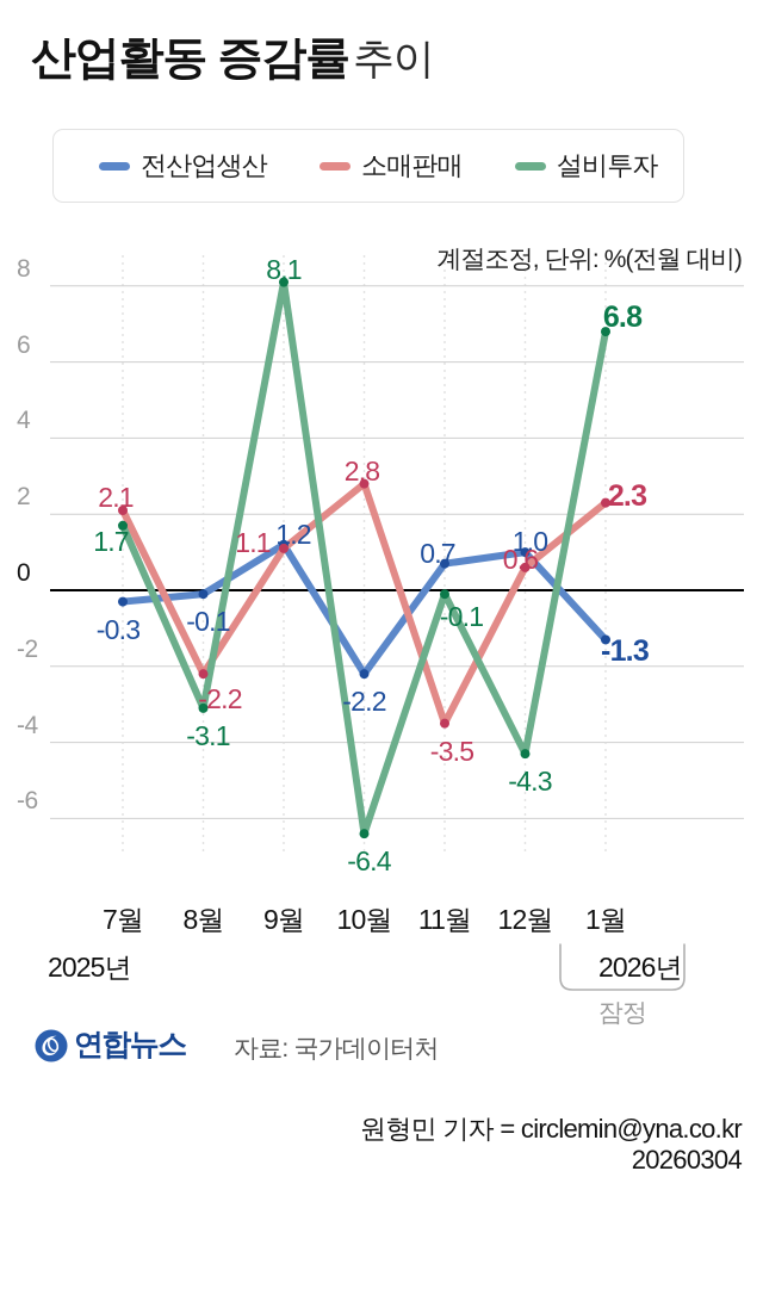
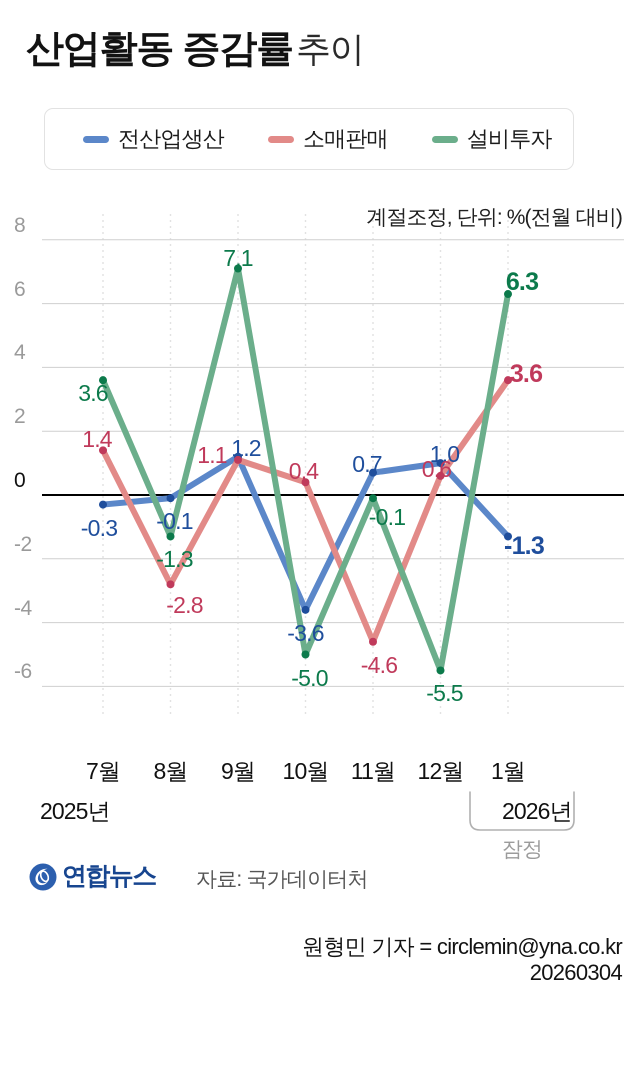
소매판매/7월: 2.1 -> 1.4
설비투자/7월: 1.7 -> 3.6
소매판매/8월: -2.2 -> -2.8
설비투자/8월: -3.1 -> -1.3
설비투자/9월: 8.1 -> 7.1
전산업생산/10월: -2.2 -> -3.6
소매판매/10월: 2.8 -> 0.4
설비투자/10월: -6.4 -> -5.0
소매판매/11월: -3.5 -> -4.6
설비투자/12월: -4.3 -> -5.5
소매판매/1월: 2.3 -> 3.6
설비투자/1월: 6.8 -> 6.3
